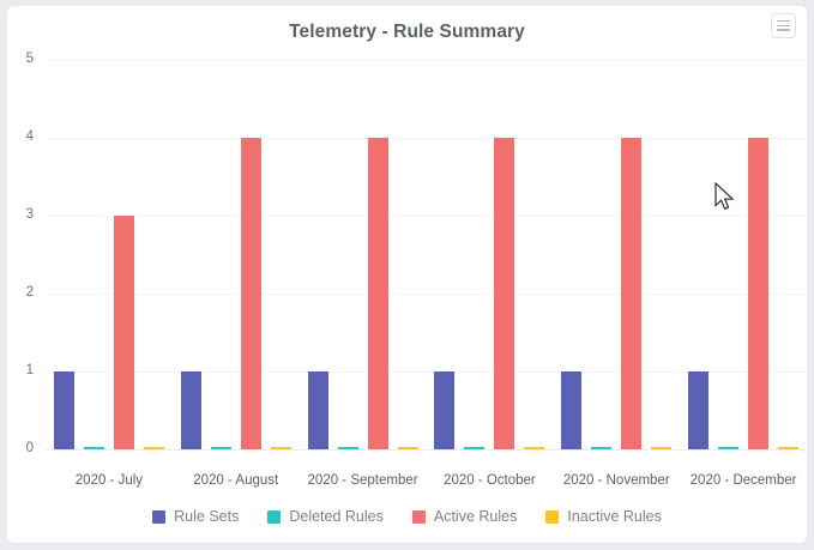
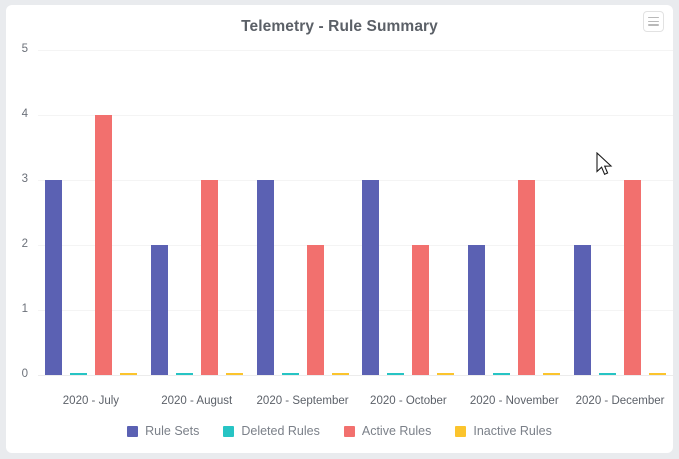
Rule Sets/2020 - July: 1 -> 3
Active Rules/2020 - July: 3 -> 4
Rule Sets/2020 - August: 1 -> 2
Active Rules/2020 - August: 4 -> 3
Rule Sets/2020 - September: 1 -> 3
Active Rules/2020 - September: 4 -> 2
Rule Sets/2020 - October: 1 -> 3
Active Rules/2020 - October: 4 -> 2
Rule Sets/2020 - November: 1 -> 2
Active Rules/2020 - November: 4 -> 3
Rule Sets/2020 - December: 1 -> 2
Active Rules/2020 - December: 4 -> 3
